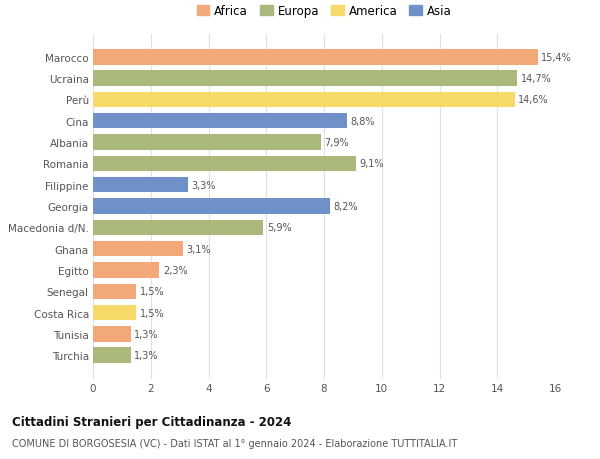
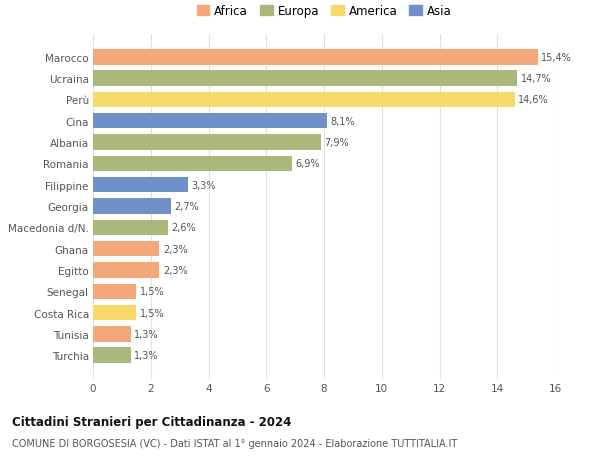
Cina: 8,8% -> 8,1%
Romania: 9,1% -> 6,9%
Georgia: 8,2% -> 2,7%
Macedonia d/N.: 5,9% -> 2,6%
Ghana: 3,1% -> 2,3%
